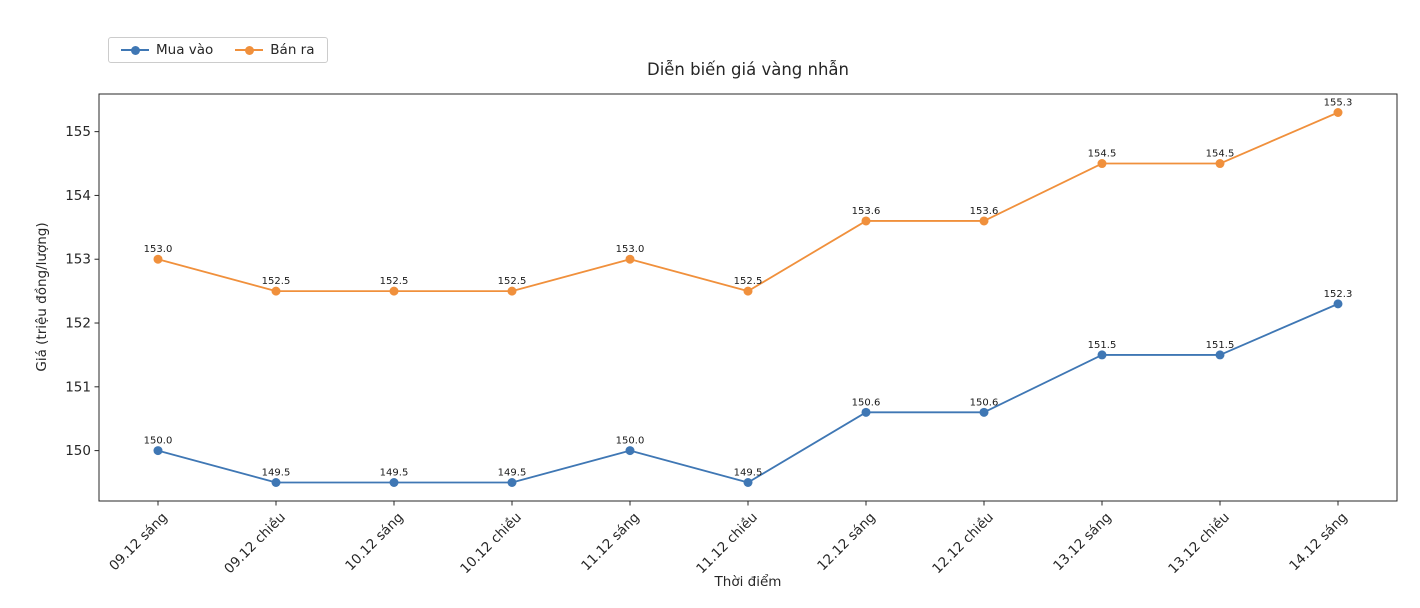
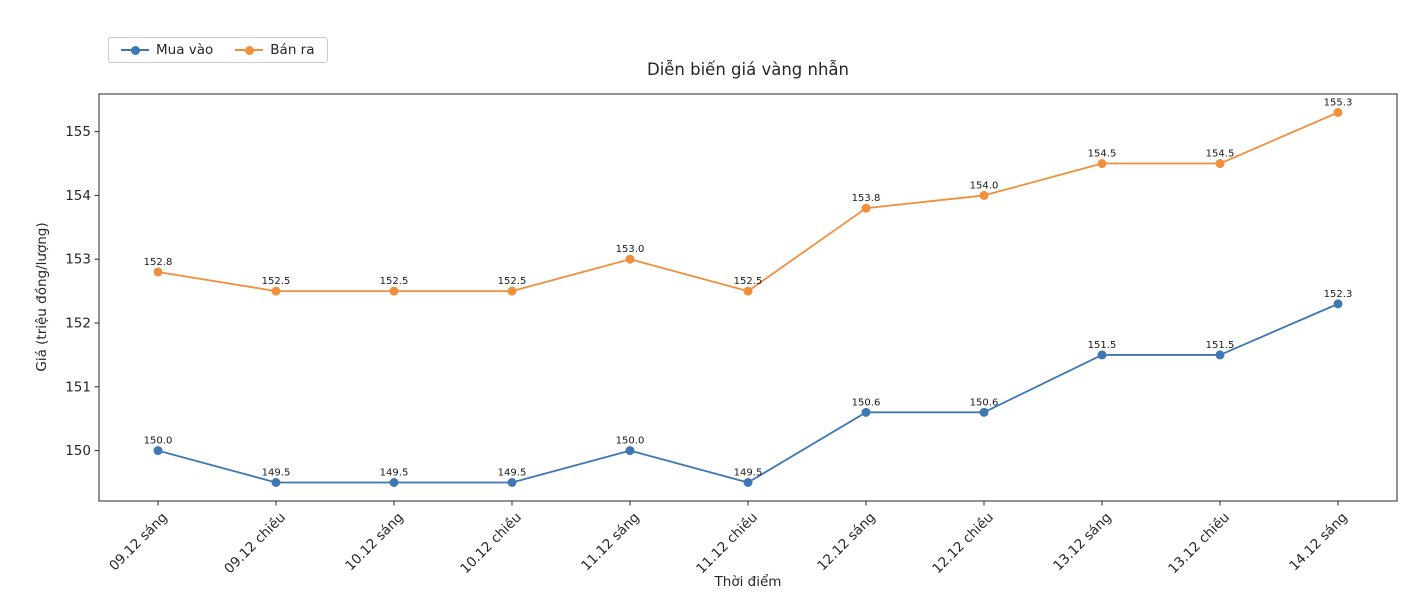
Bán ra/09.12 sáng: 153.0 -> 152.8
Bán ra/12.12 sáng: 153.6 -> 153.8
Bán ra/12.12 chiều: 153.6 -> 154.0
